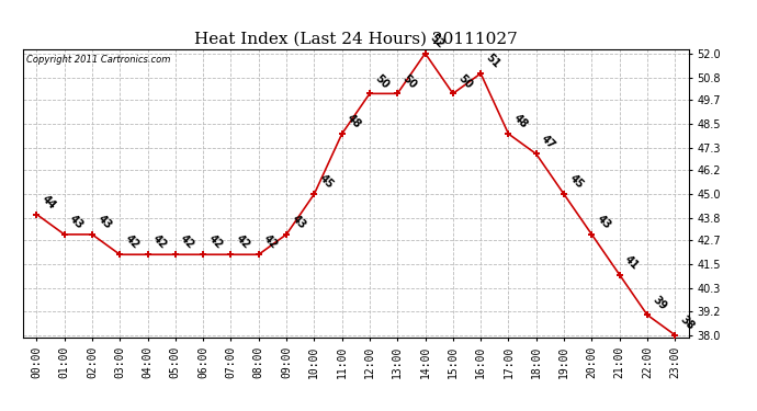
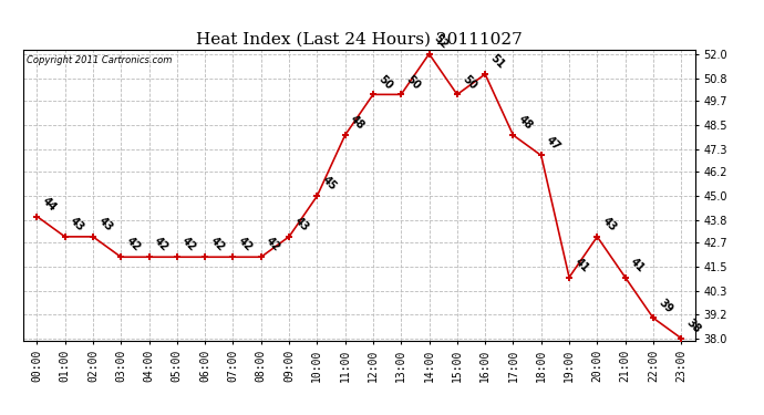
19:00: 45 -> 41
